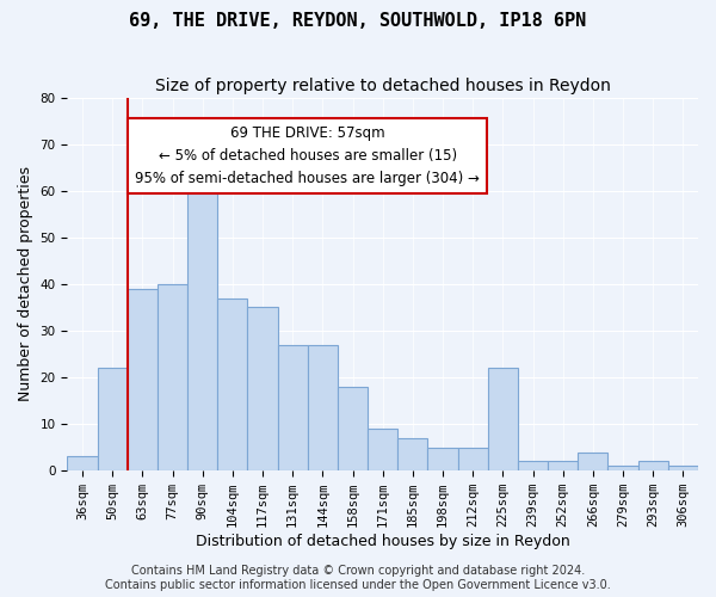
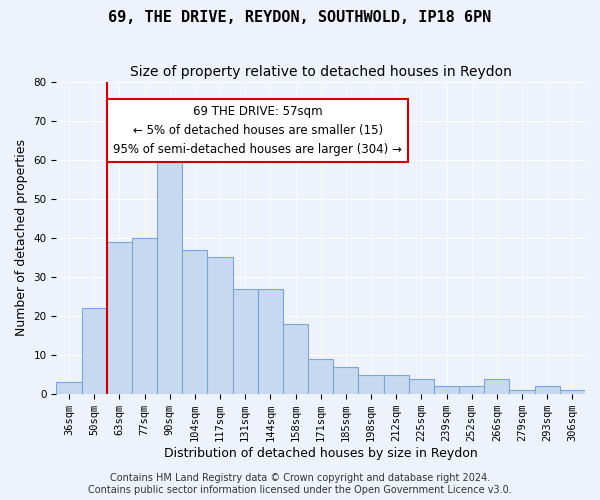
225sqm: 22 -> 4
